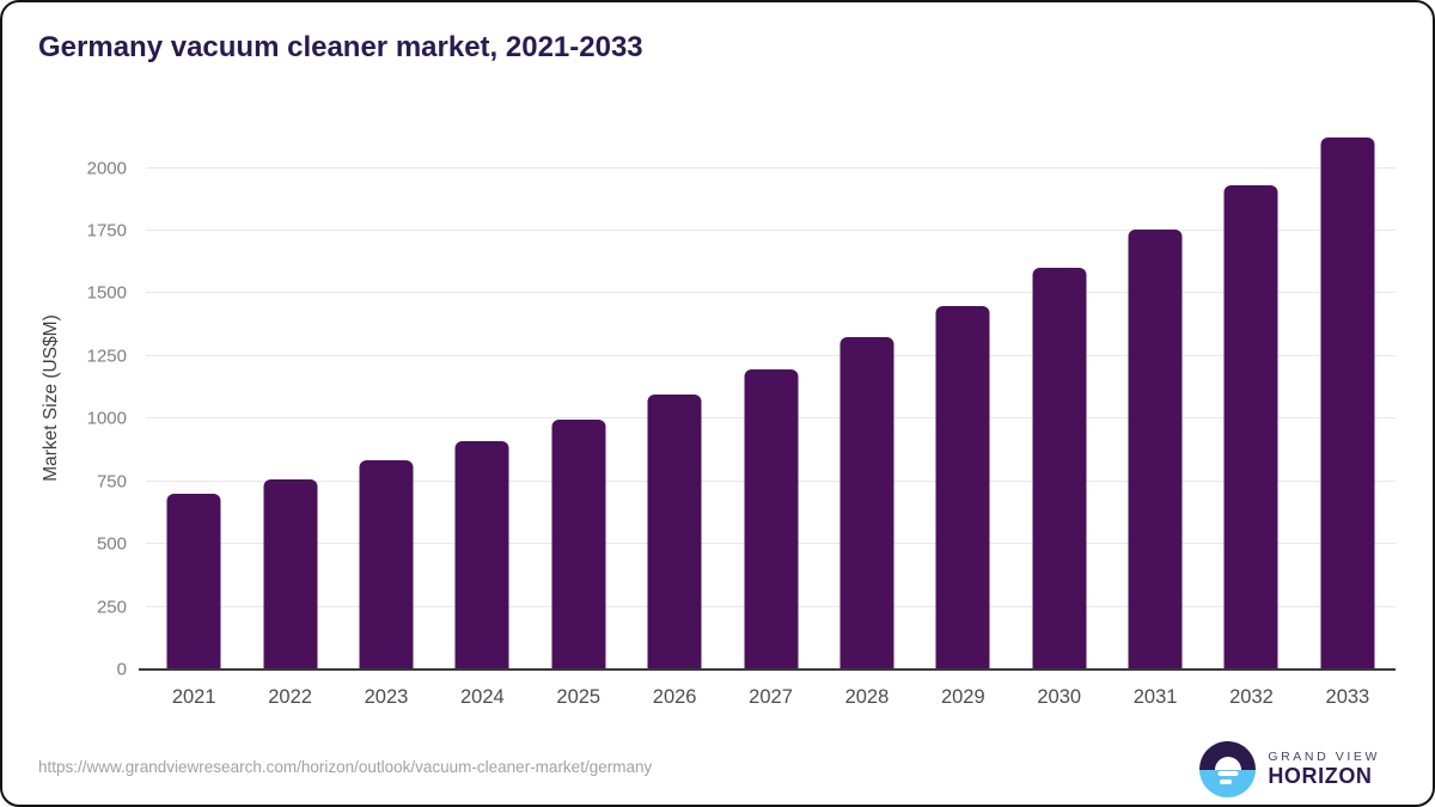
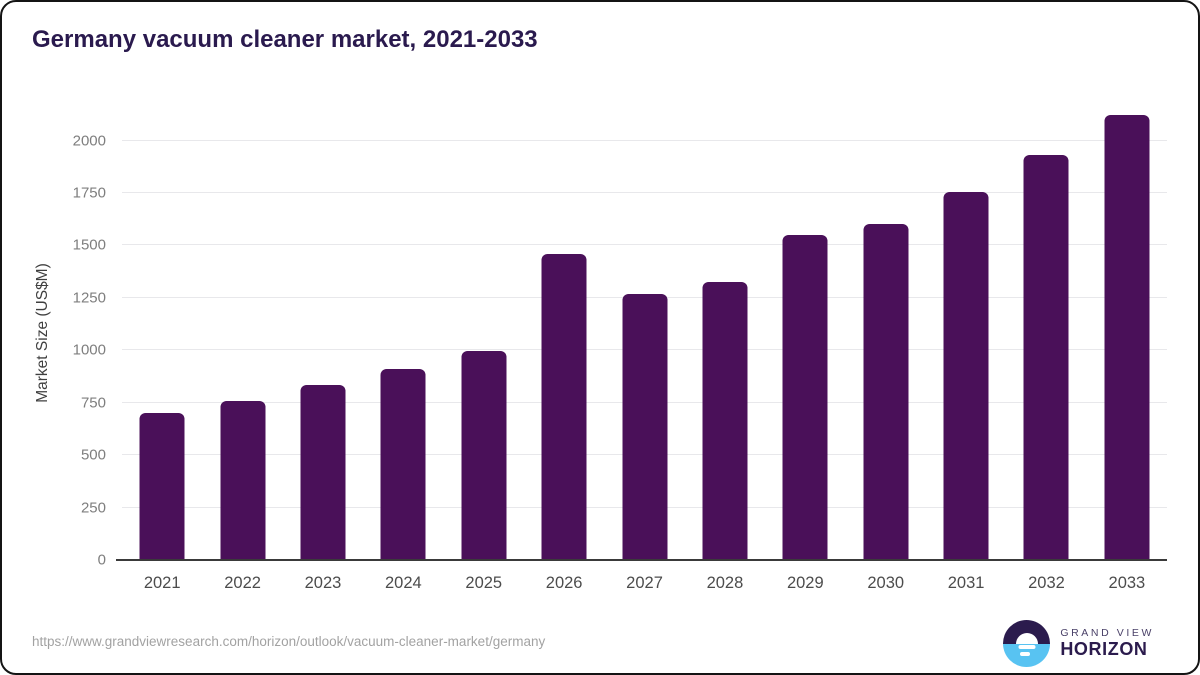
2026: 1100 -> 1460
2027: 1200 -> 1270
2029: 1450 -> 1550
